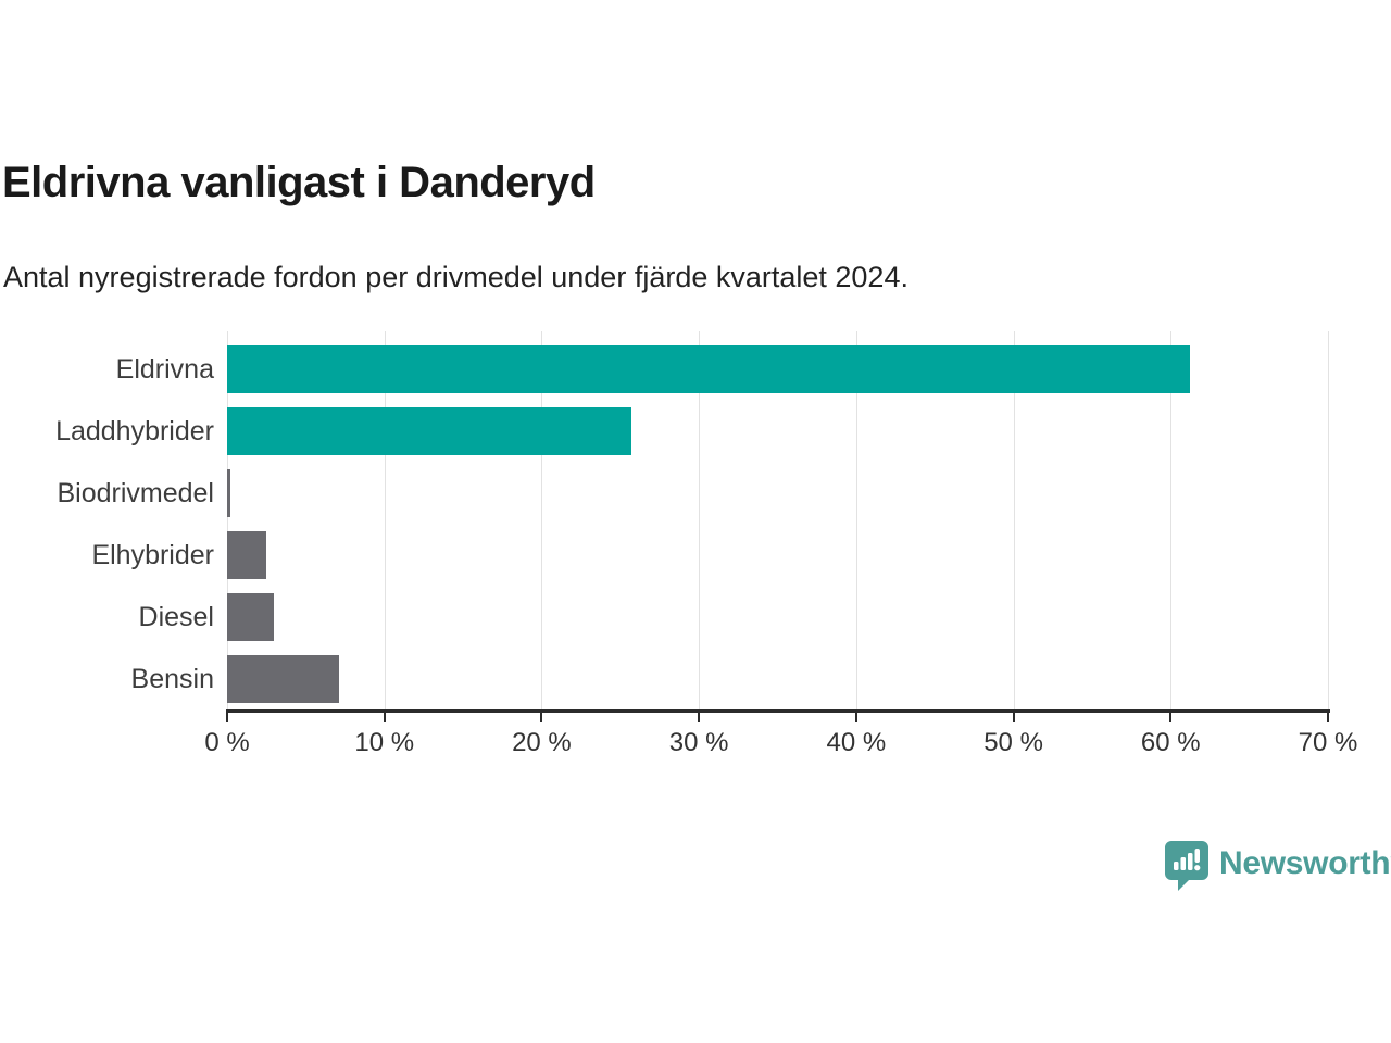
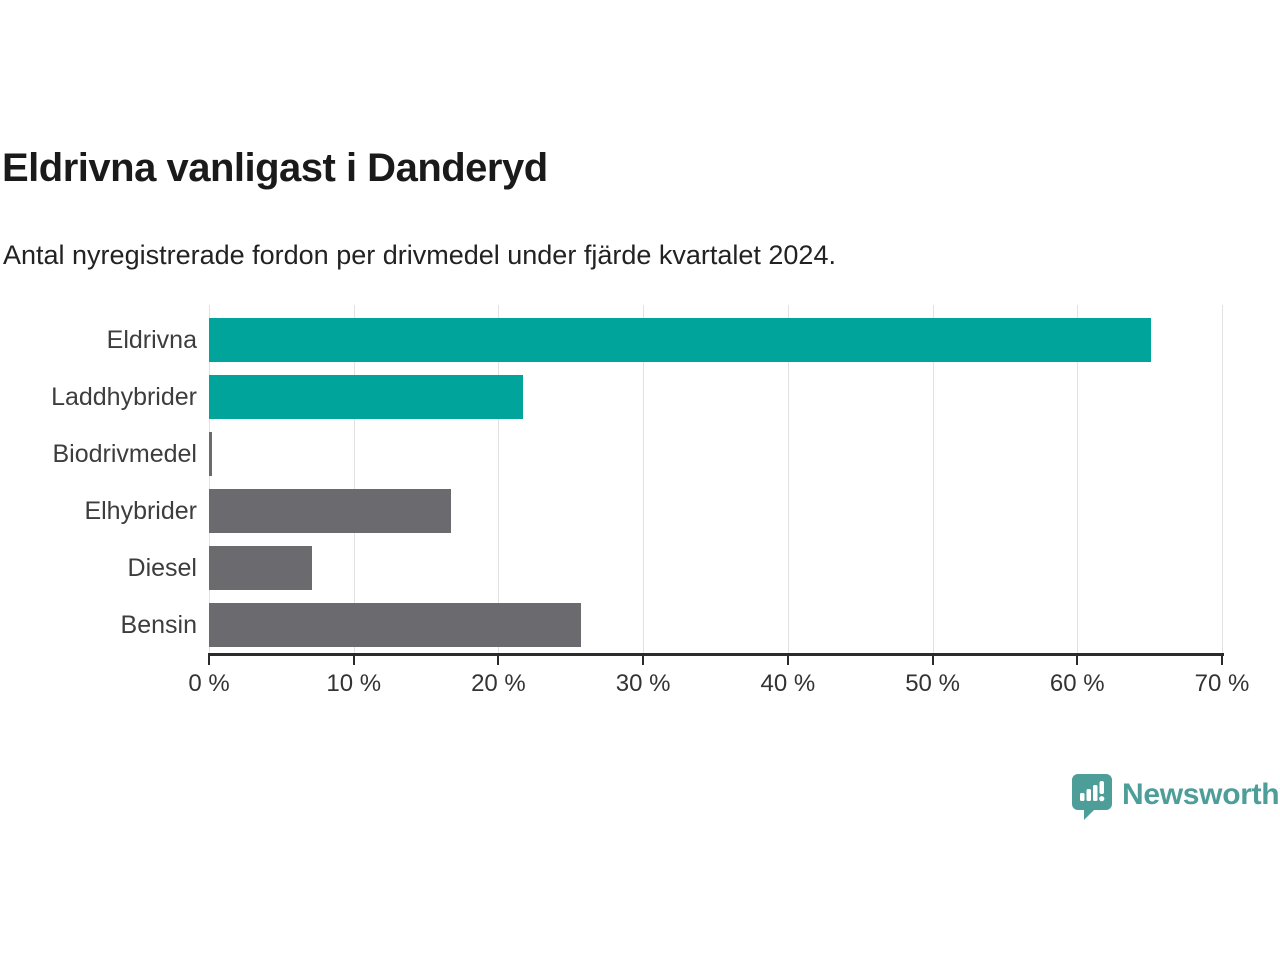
Eldrivna: 61.2% -> 65.1%
Laddhybrider: 25.7% -> 21.7%
Elhybrider: 2.5% -> 16.7%
Diesel: 3.0% -> 7.1%
Bensin: 7.1% -> 25.7%
